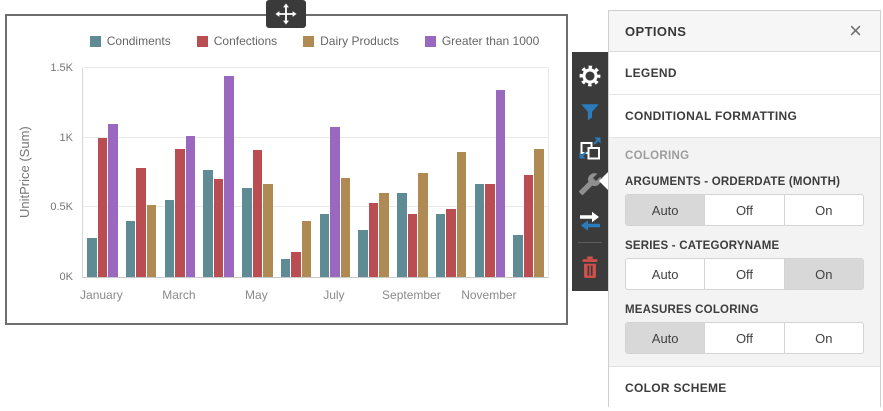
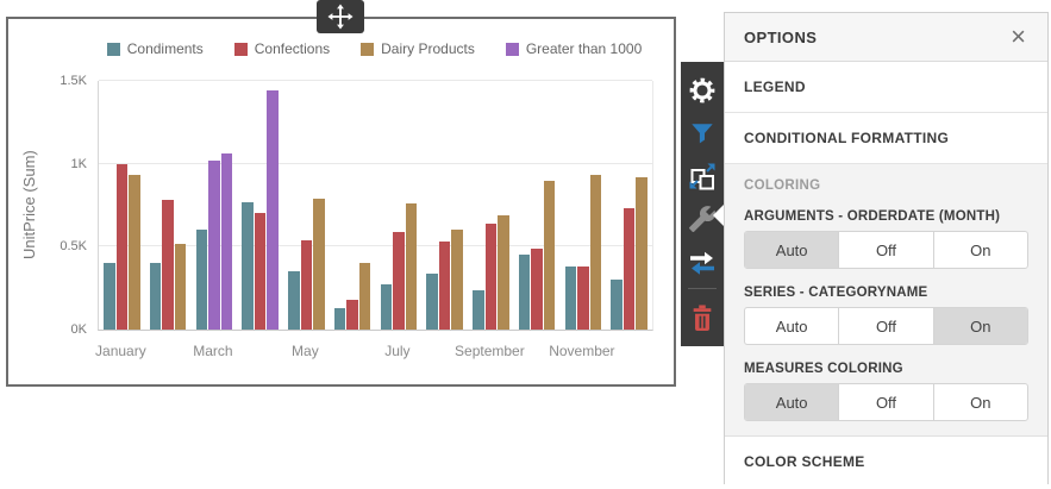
Condiments/January: 0.28K -> 0.40K
Dairy Products/January: 1.10K -> 0.93K
Condiments/March: 0.55K -> 0.60K
Confections/March: 0.92K -> 1.02K
Dairy Products/March: 1.01K -> 1.06K
Condiments/May: 0.64K -> 0.35K
Confections/May: 0.91K -> 0.54K
Dairy Products/May: 0.67K -> 0.79K
Condiments/July: 0.45K -> 0.27K
Confections/July: 1.08K -> 0.59K
Dairy Products/July: 0.71K -> 0.76K
Condiments/September: 0.60K -> 0.24K
Confections/September: 0.45K -> 0.64K
Dairy Products/September: 0.75K -> 0.69K
Condiments/November: 0.67K -> 0.38K
Confections/November: 0.67K -> 0.38K
Dairy Products/November: 1.34K -> 0.93K
